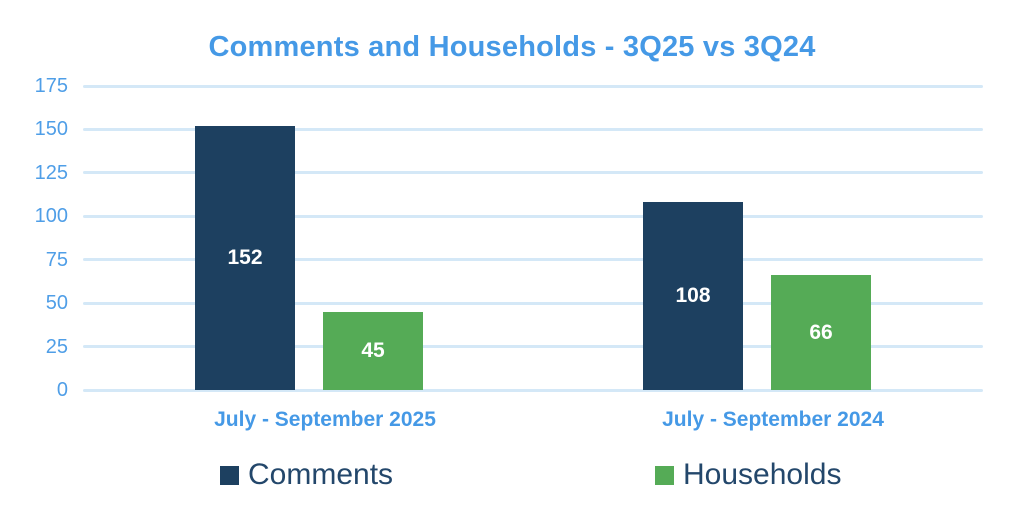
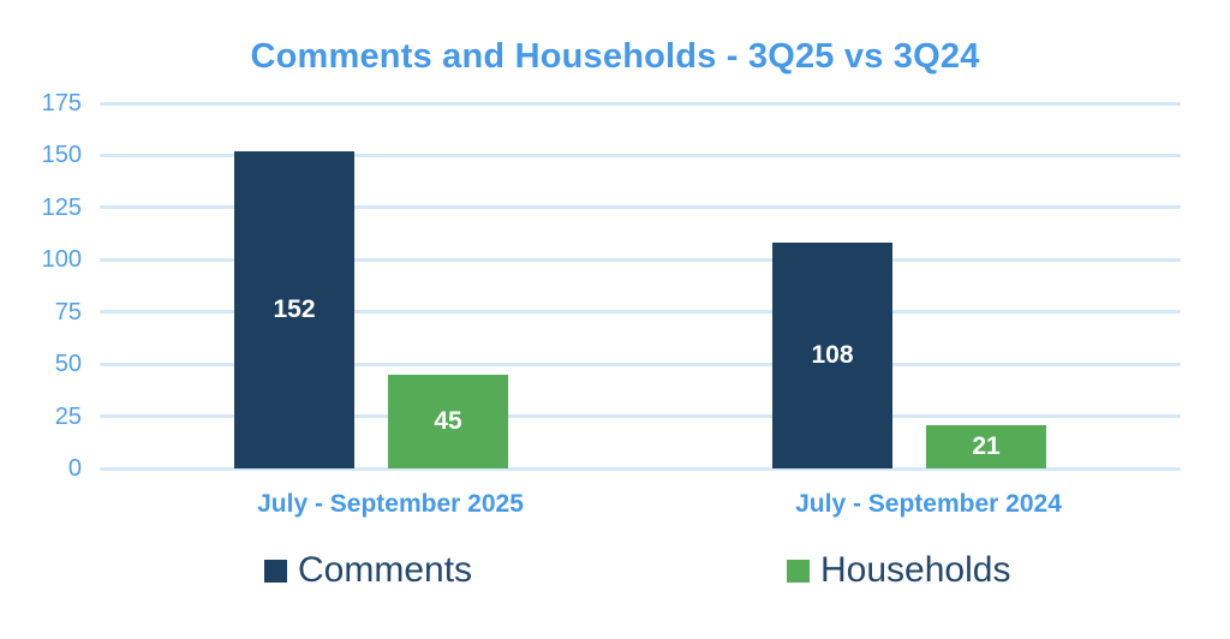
Households/July - September 2024: 66 -> 21
